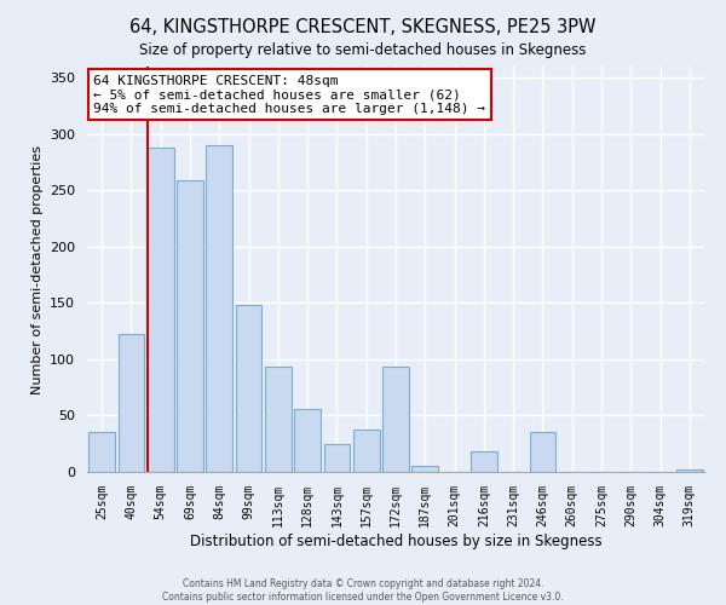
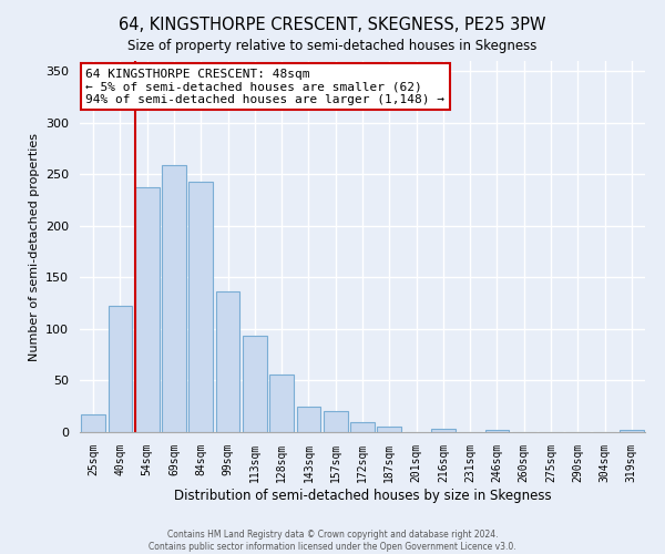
25sqm: 36 -> 17
54sqm: 288 -> 238
84sqm: 290 -> 243
99sqm: 148 -> 136
157sqm: 38 -> 20
172sqm: 94 -> 10
216sqm: 18 -> 3
246sqm: 36 -> 2
